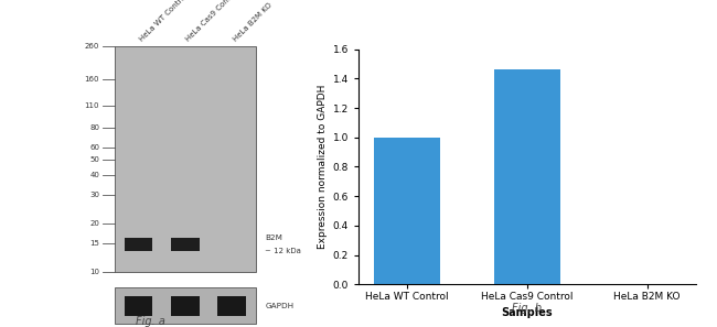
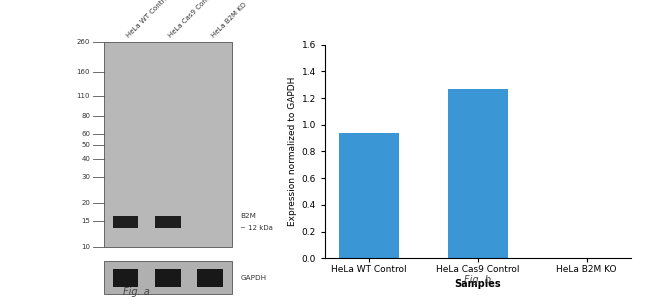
HeLa WT Control: 1.00 -> 0.94
HeLa Cas9 Control: 1.46 -> 1.27
